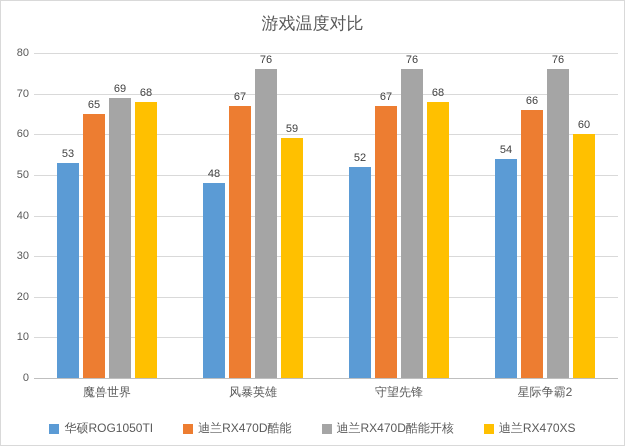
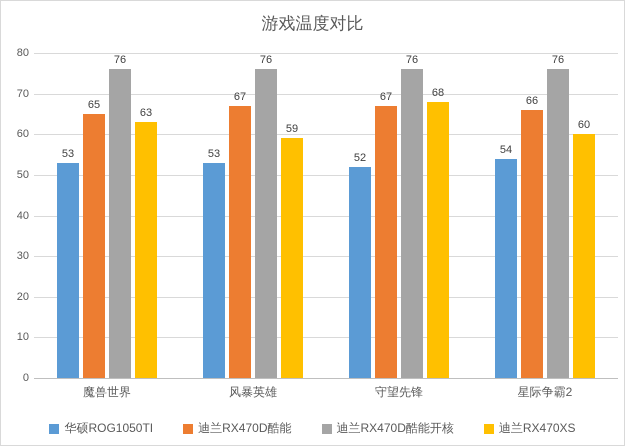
迪兰RX470D酷能开核/魔兽世界: 69 -> 76
迪兰RX470XS/魔兽世界: 68 -> 63
华硕ROG1050TI/风暴英雄: 48 -> 53
